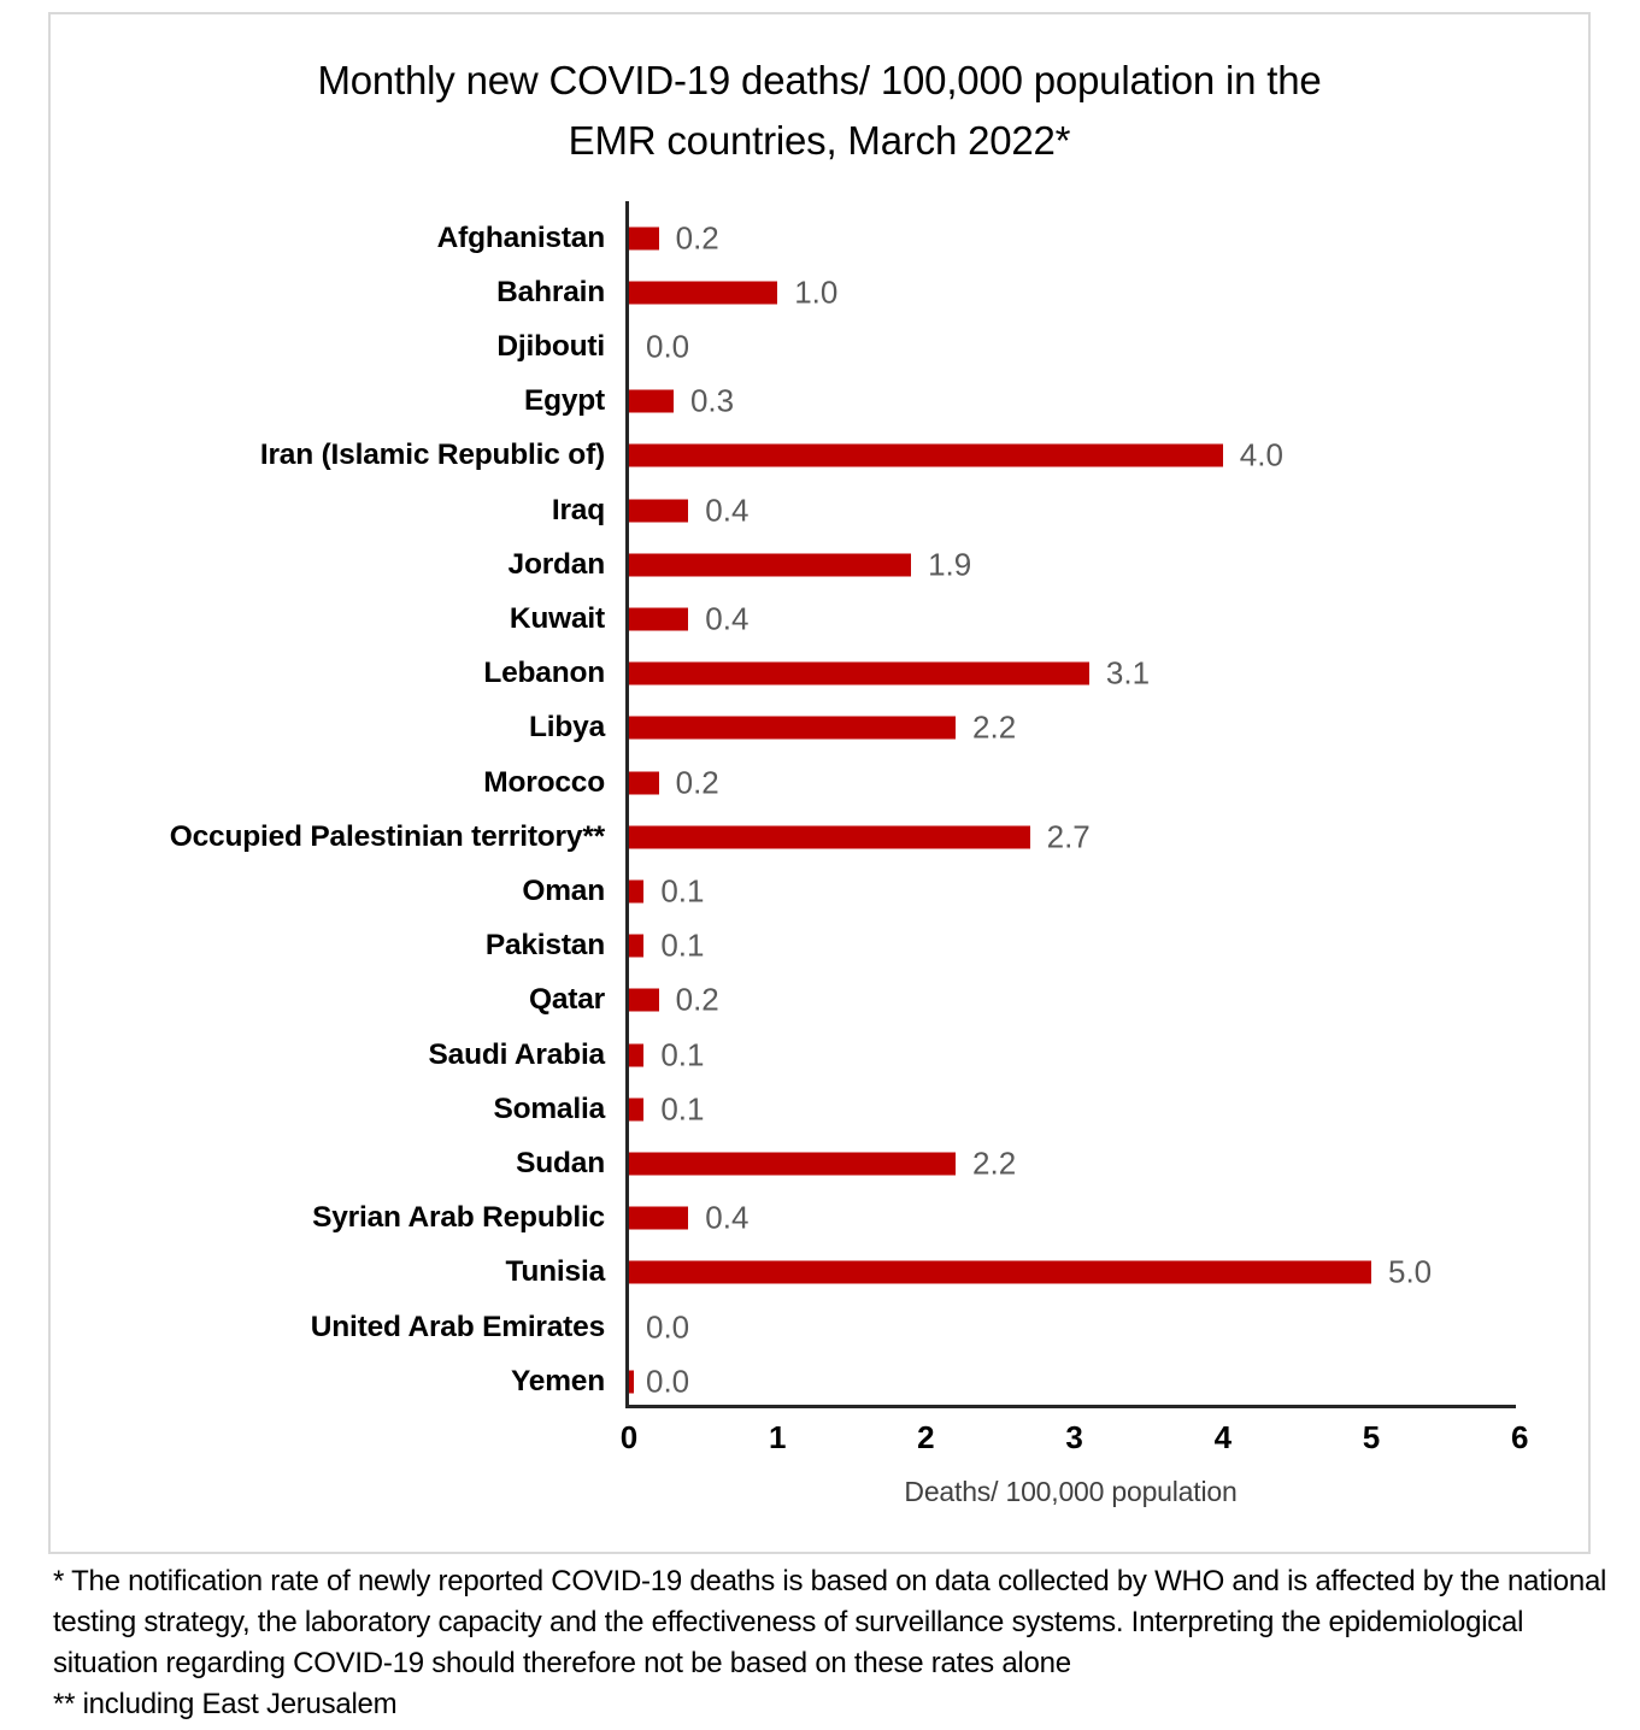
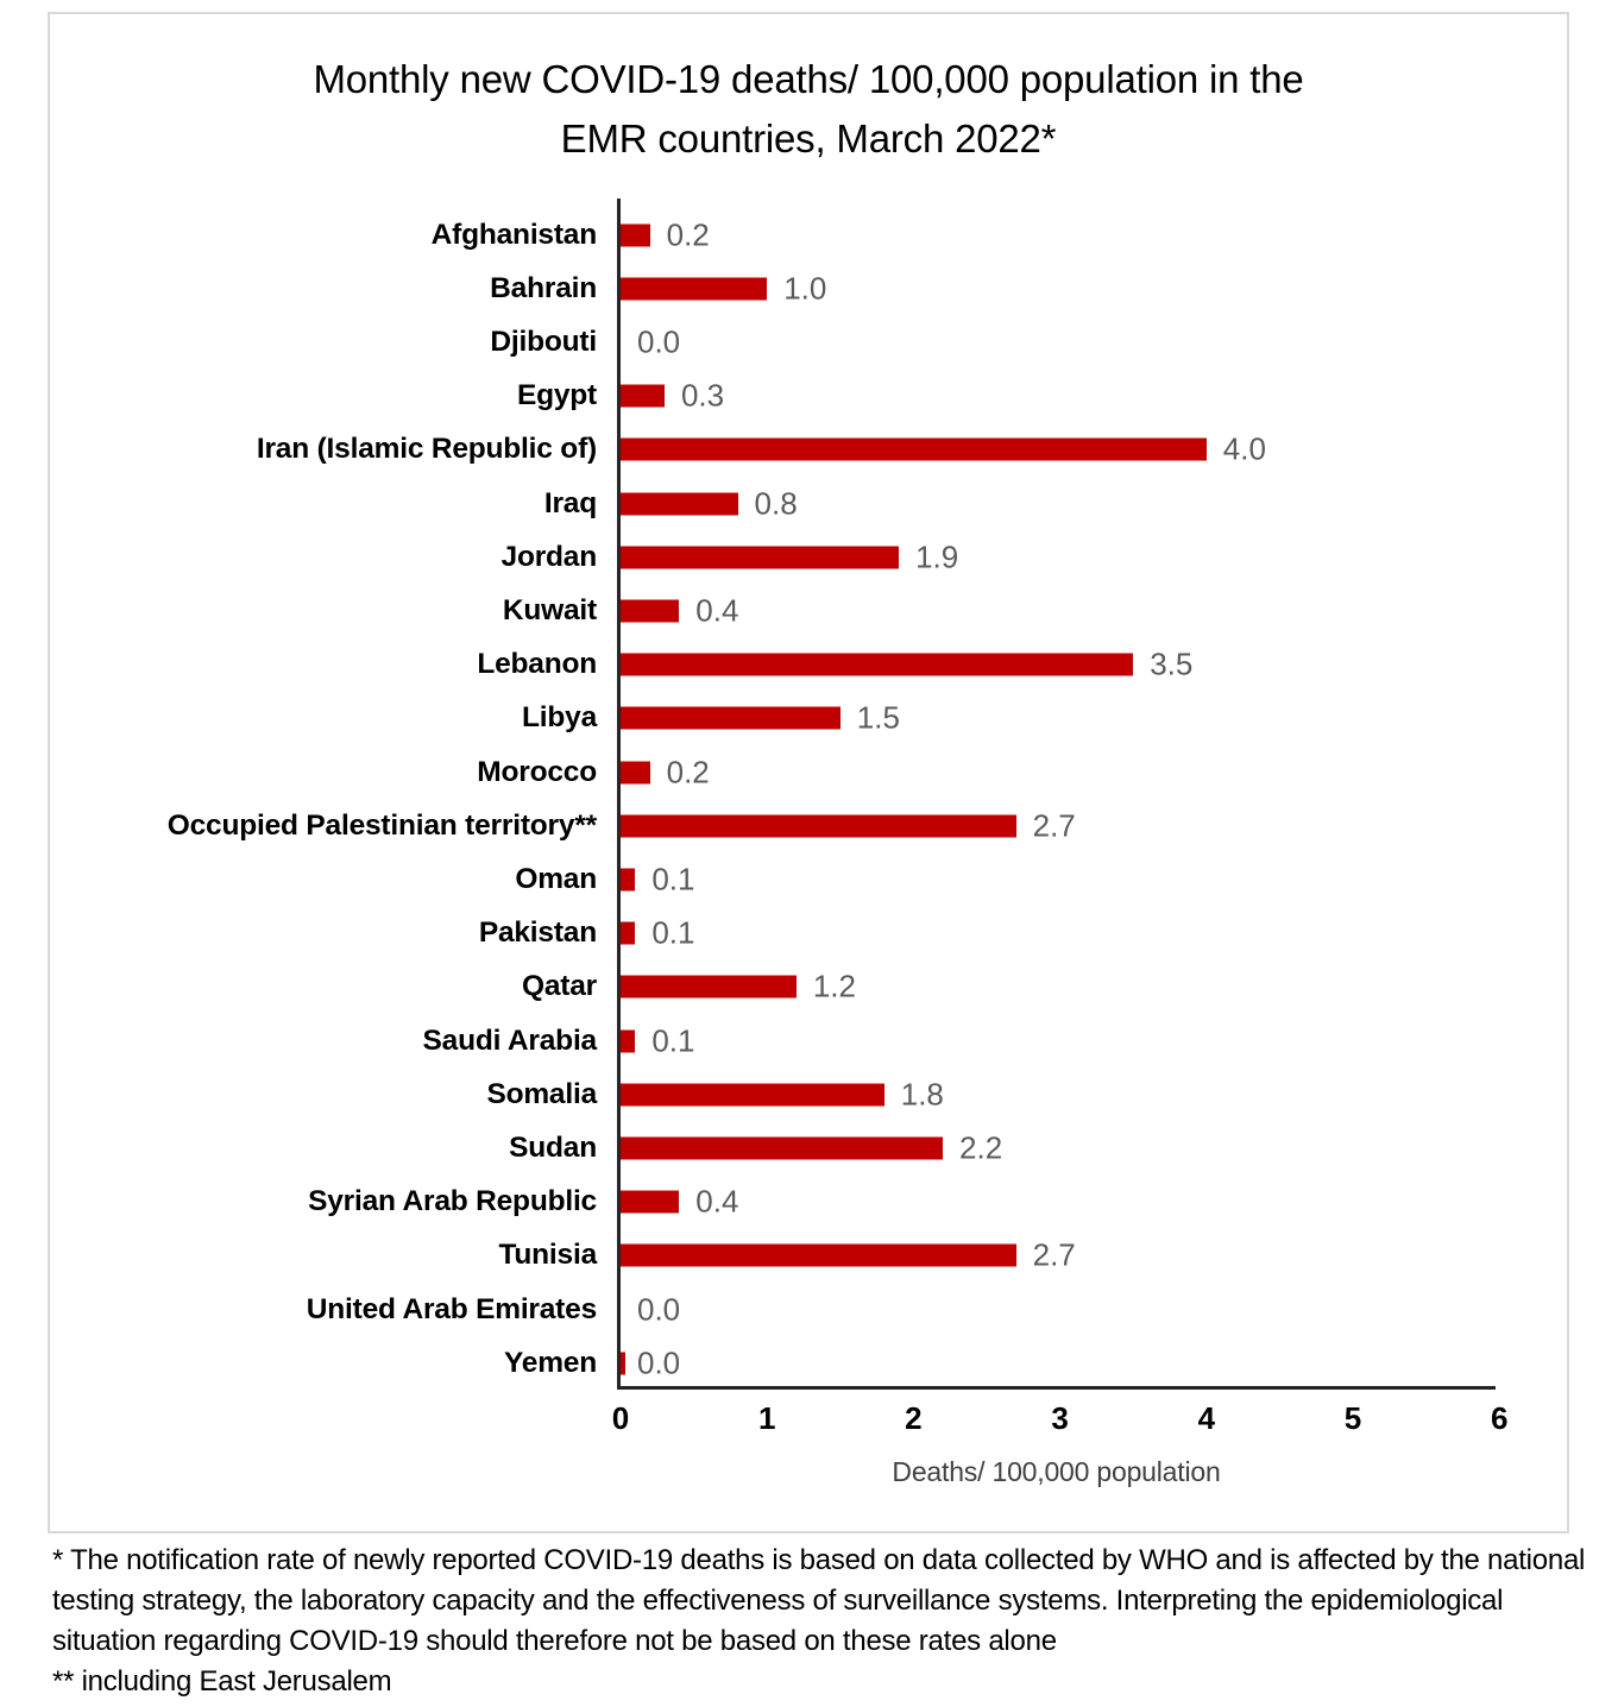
Iraq: 0.4 -> 0.8
Lebanon: 3.1 -> 3.5
Libya: 2.2 -> 1.5
Qatar: 0.2 -> 1.2
Somalia: 0.1 -> 1.8
Tunisia: 5.0 -> 2.7
